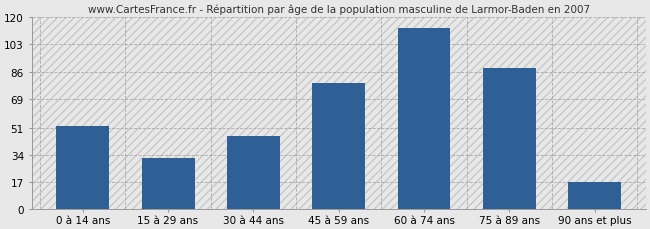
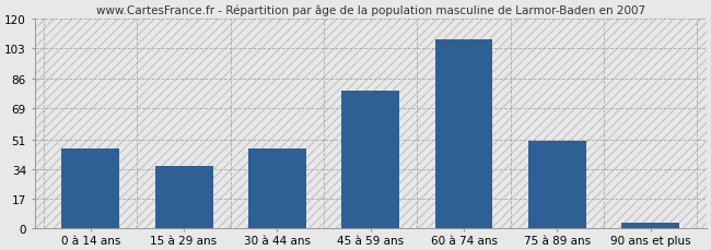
0 à 14 ans: 52 -> 46
15 à 29 ans: 32 -> 36
60 à 74 ans: 113 -> 108
75 à 89 ans: 88 -> 50
90 ans et plus: 17 -> 3
